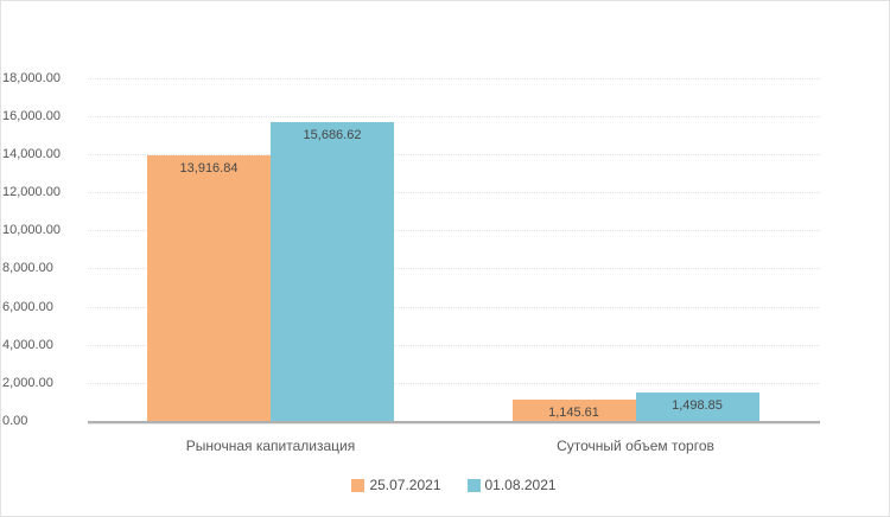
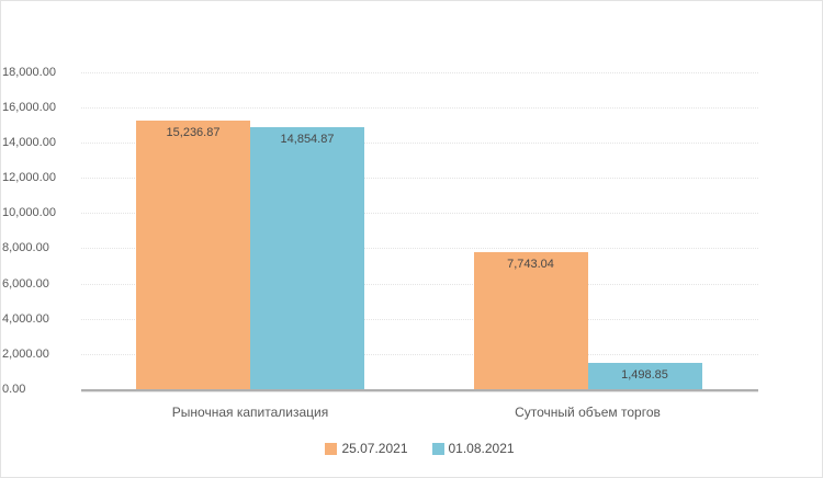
25.07.2021/Рыночная капитализация: 13,916.84 -> 15,236.87
01.08.2021/Рыночная капитализация: 15,686.62 -> 14,854.87
25.07.2021/Суточный объем торгов: 1,145.61 -> 7,743.04
